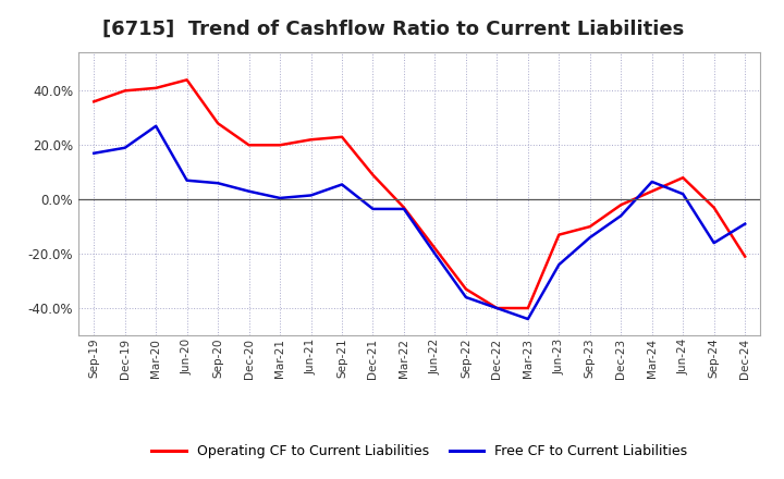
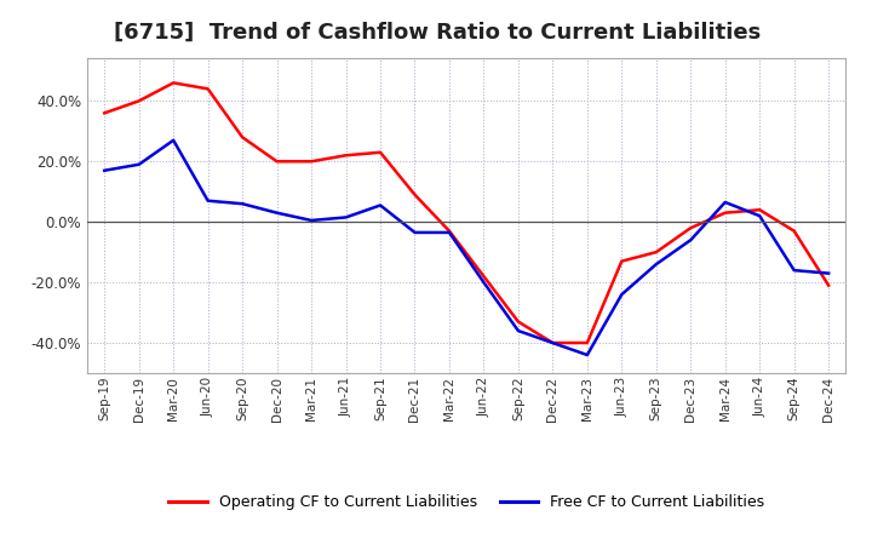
Operating CF to Current Liabilities/Mar-20: 41% -> 46%
Operating CF to Current Liabilities/Jun-24: 8% -> 4%
Free CF to Current Liabilities/Dec-24: -9.0% -> -17.0%
